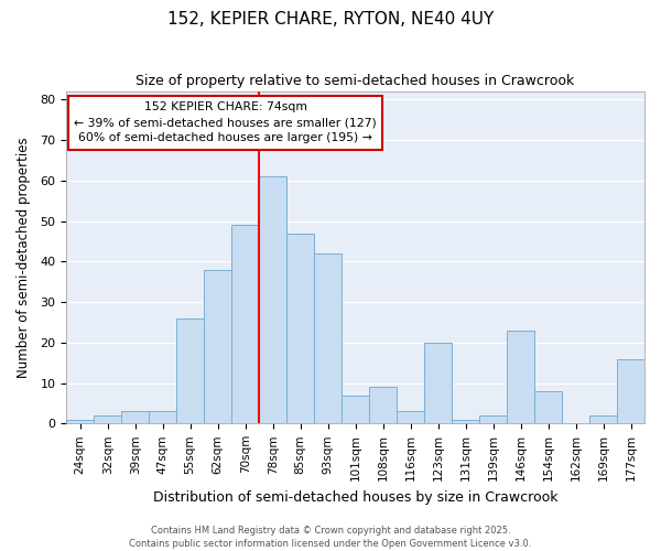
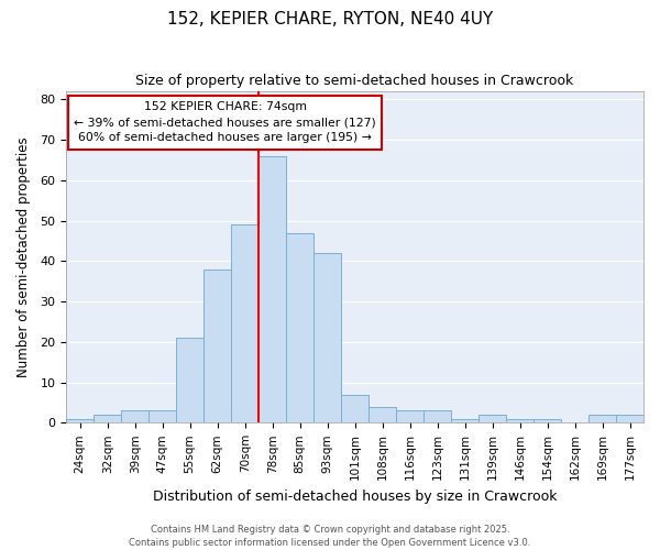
55sqm: 26 -> 21
78sqm: 61 -> 66
108sqm: 9 -> 4
123sqm: 20 -> 3
146sqm: 23 -> 1
154sqm: 8 -> 1
177sqm: 16 -> 2
